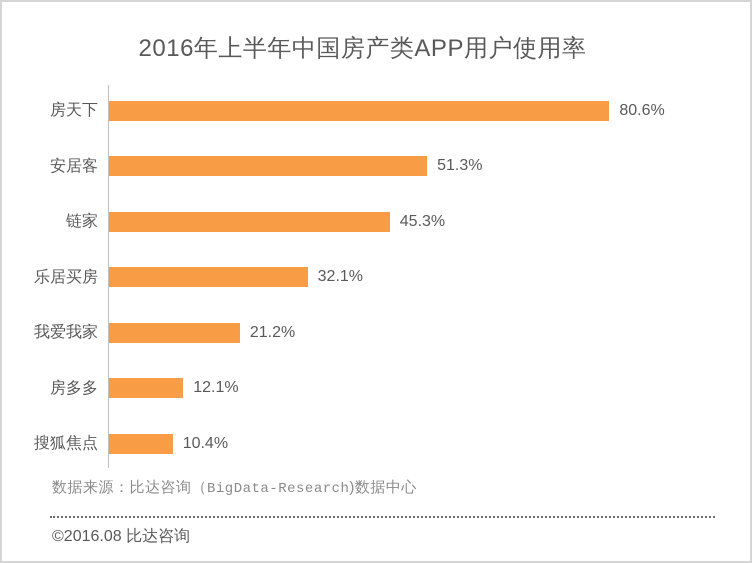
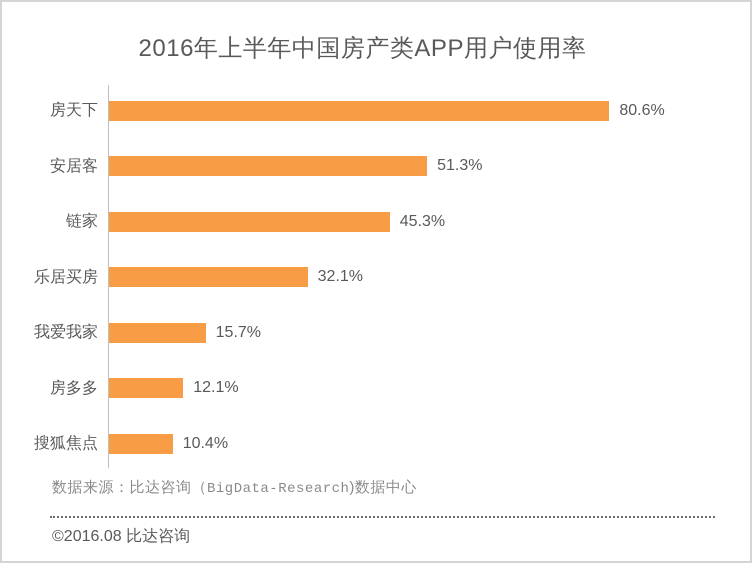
我爱我家: 21.2% -> 15.7%
